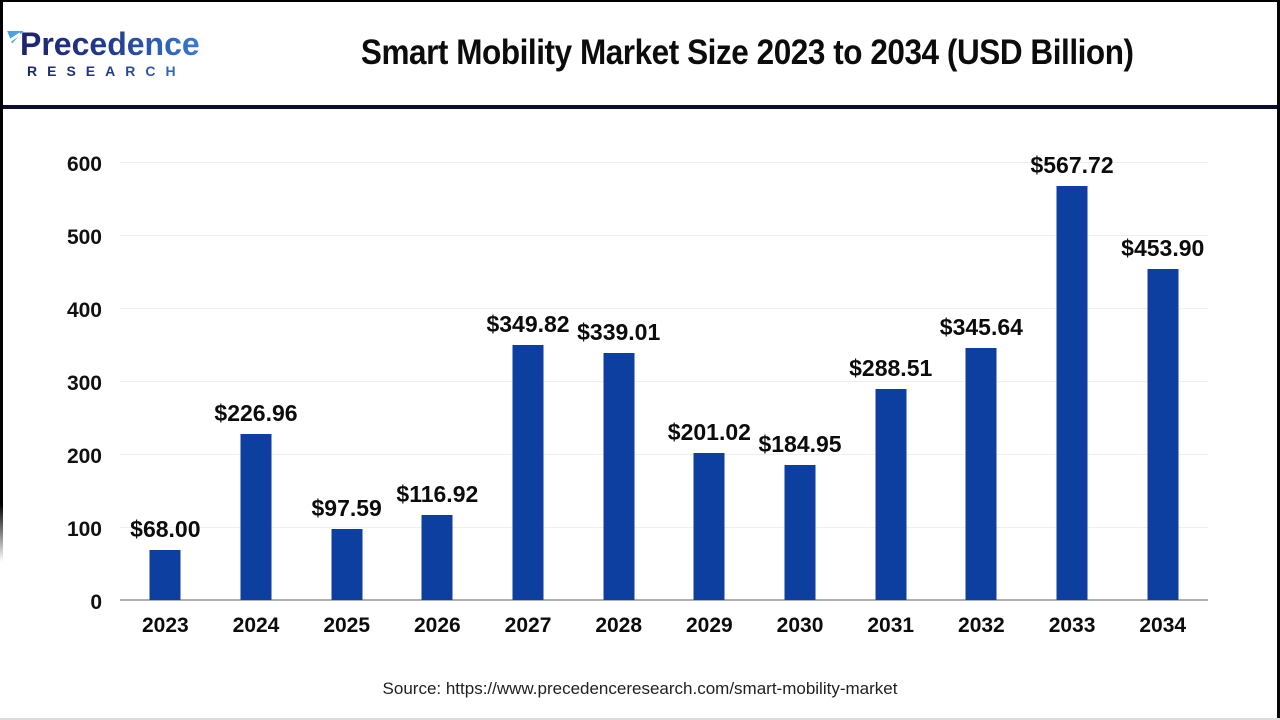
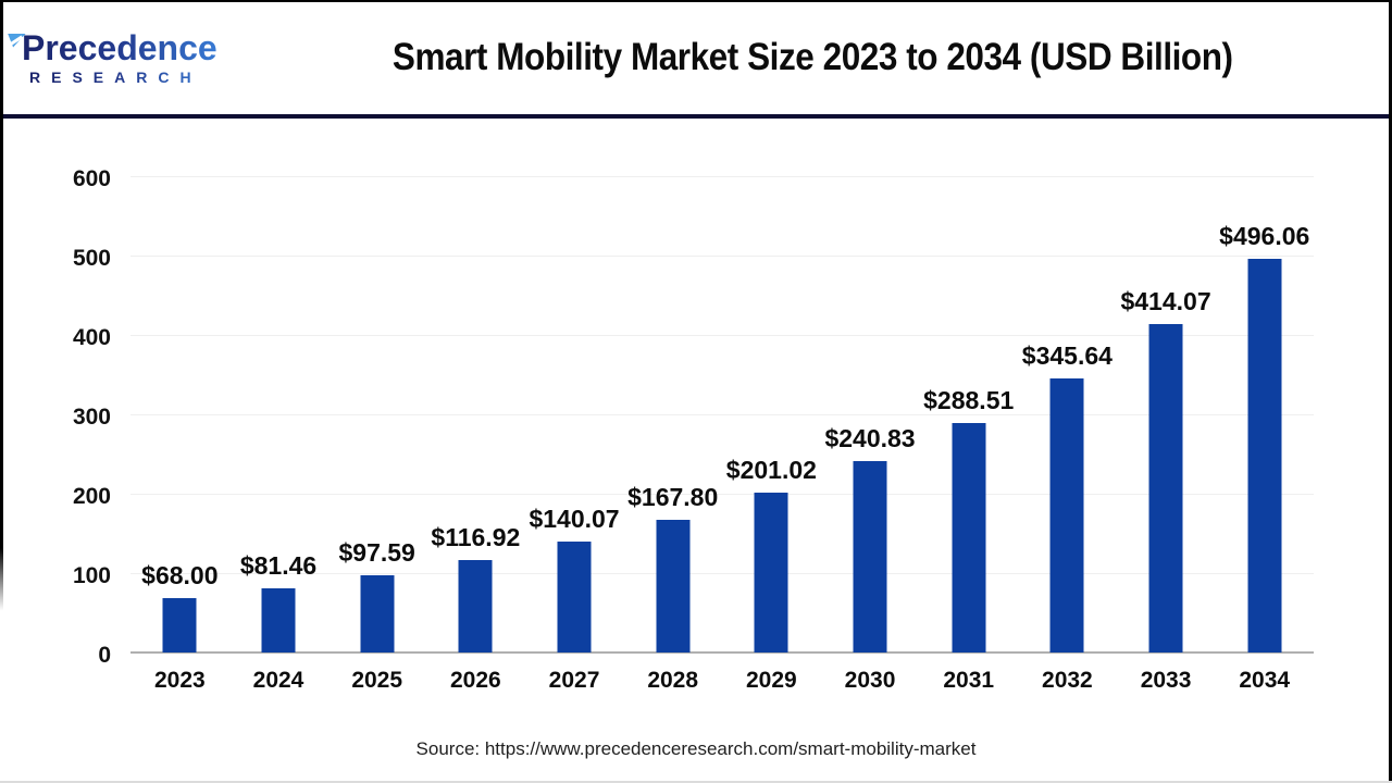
2024: $226.96 -> $81.46
2027: $349.82 -> $140.07
2028: $339.01 -> $167.80
2030: $184.95 -> $240.83
2033: $567.72 -> $414.07
2034: $453.90 -> $496.06
